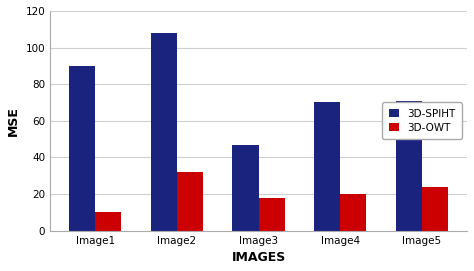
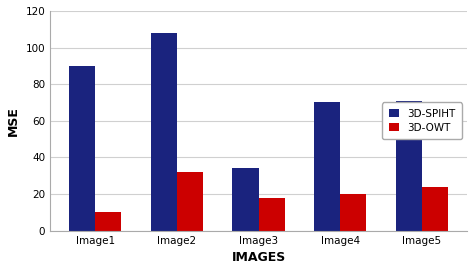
3D-SPIHT/Image3: 47 -> 34
